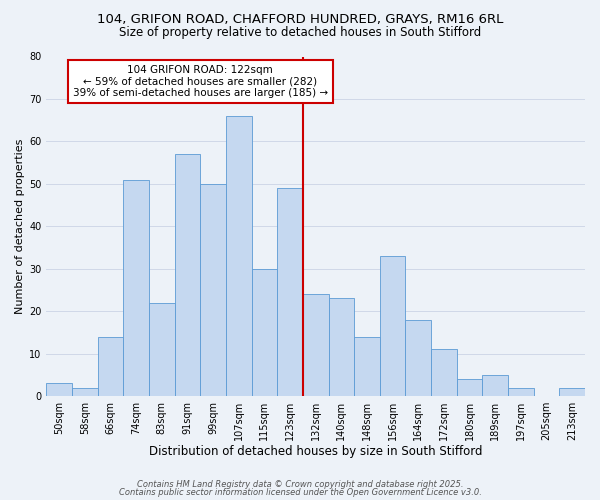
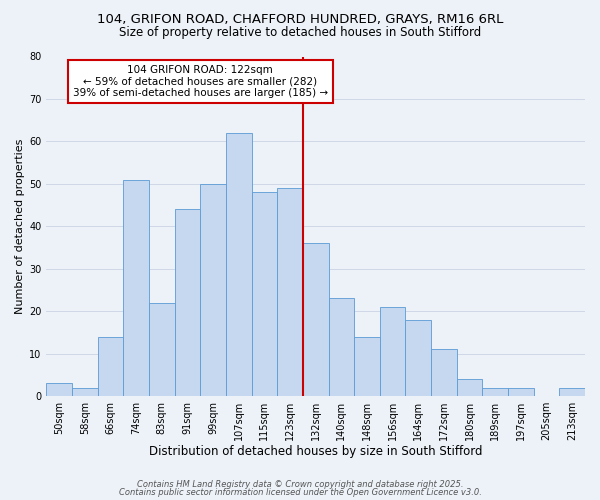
91sqm: 57 -> 44
107sqm: 66 -> 62
115sqm: 30 -> 48
132sqm: 24 -> 36
156sqm: 33 -> 21
189sqm: 5 -> 2
